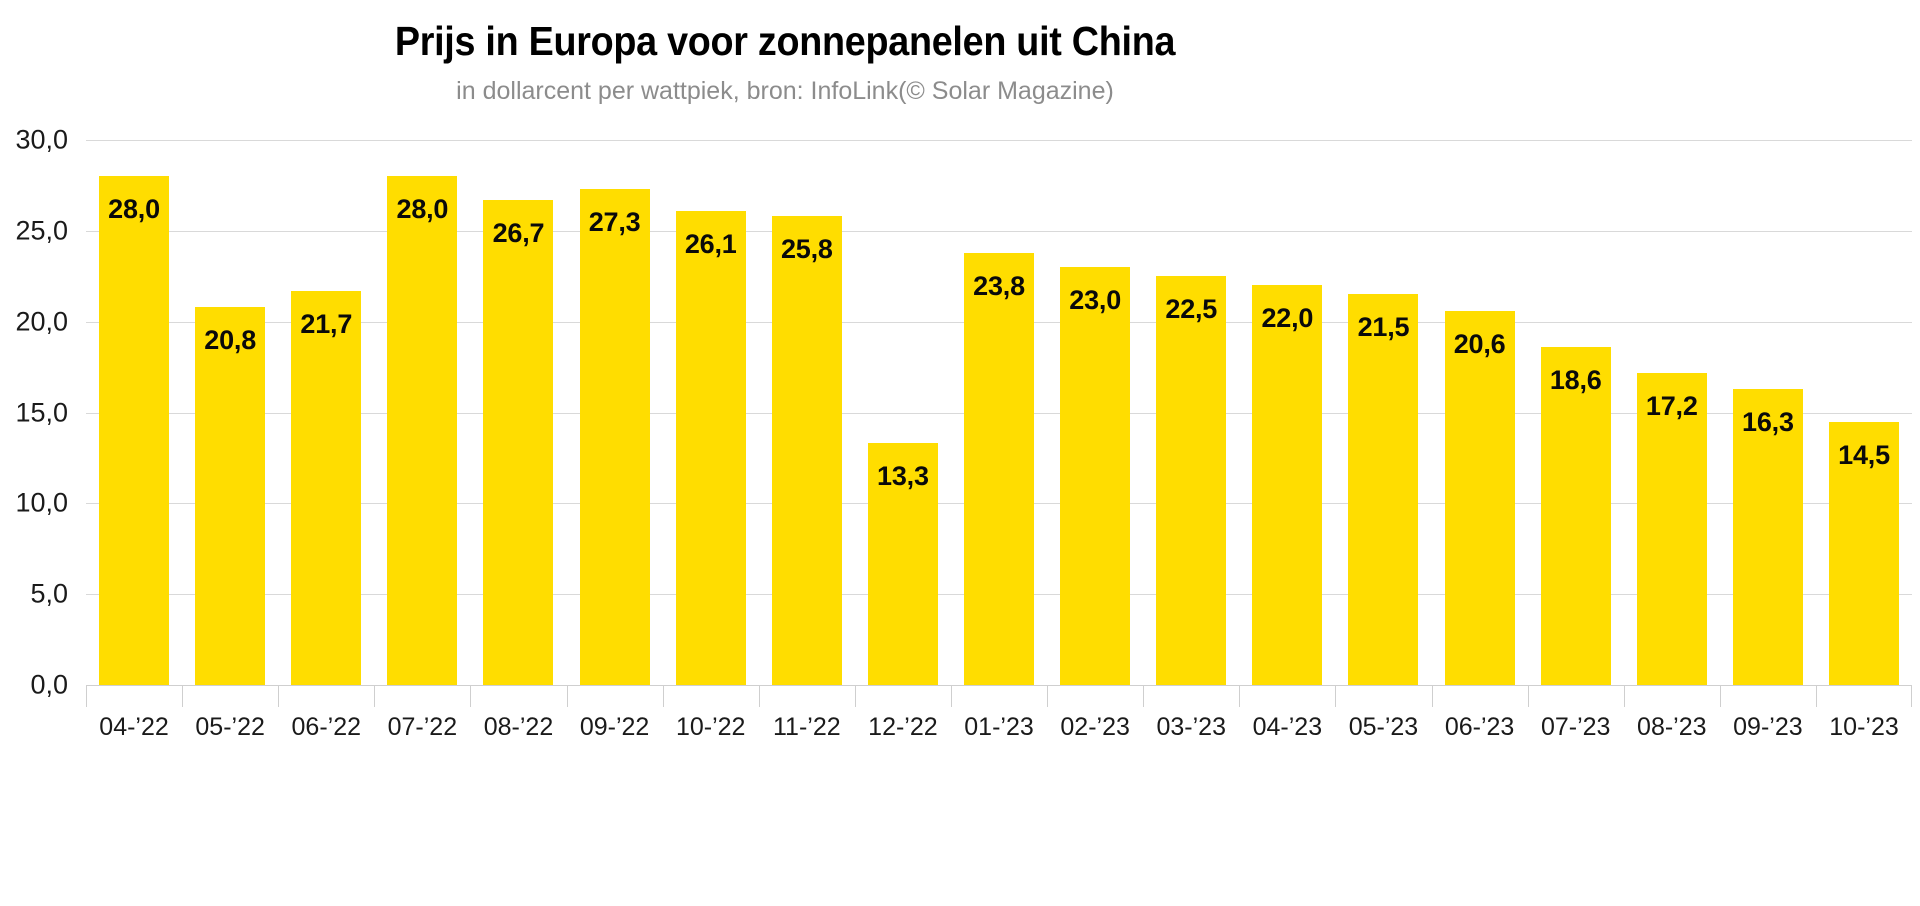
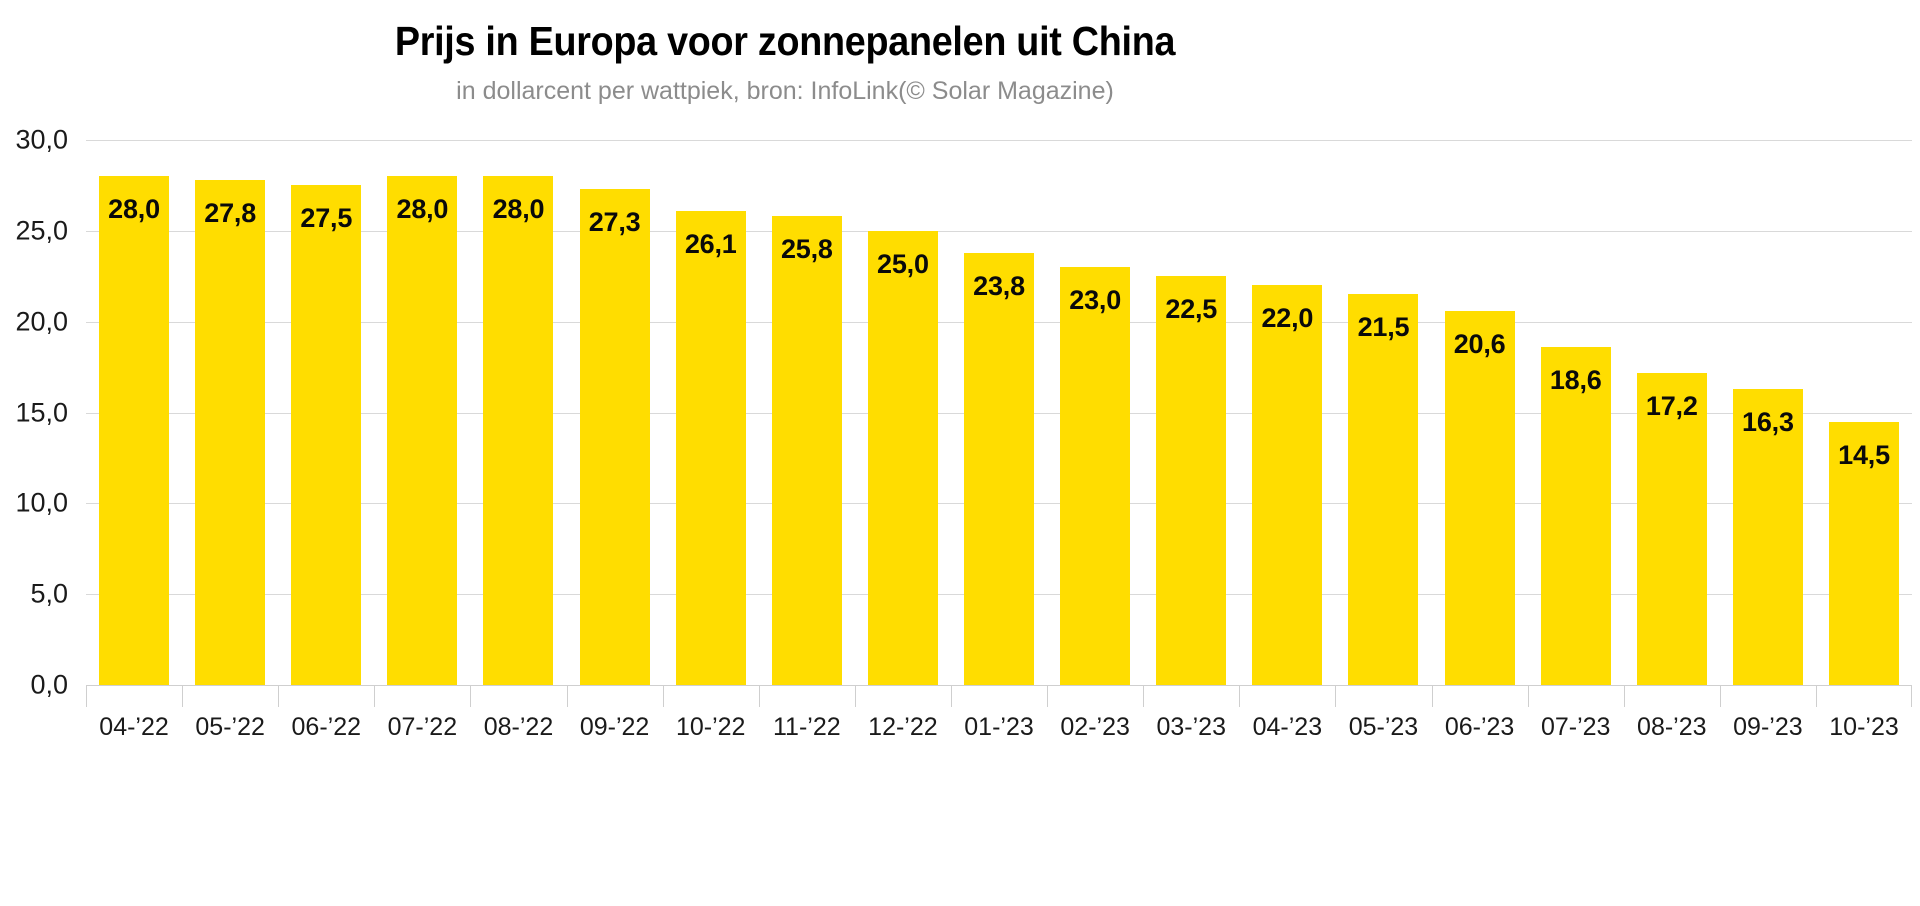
05-’22: 20,8 -> 27,8
06-’22: 21,7 -> 27,5
08-’22: 26,7 -> 28,0
12-’22: 13,3 -> 25,0
